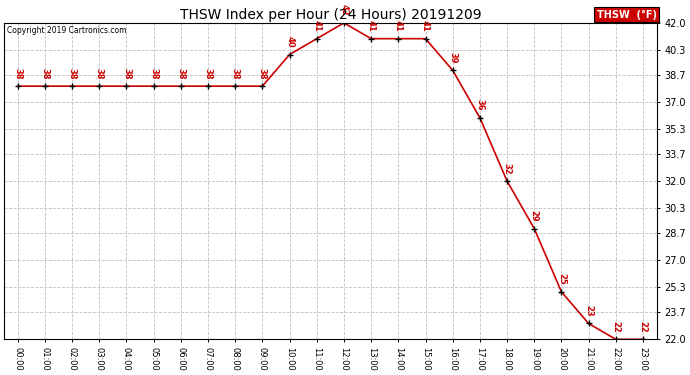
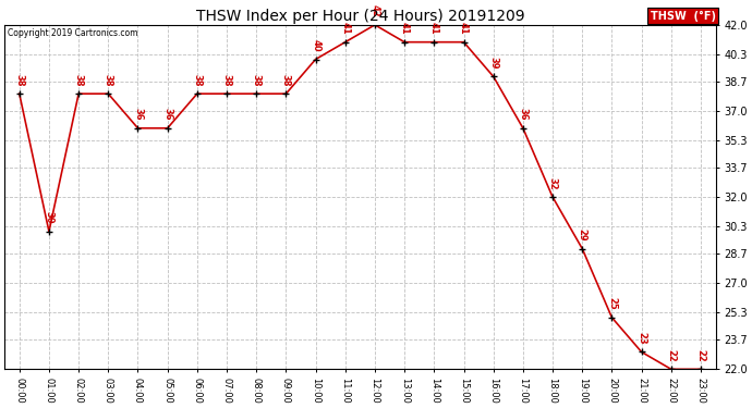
01:00: 38 -> 30
04:00: 38 -> 36
05:00: 38 -> 36
